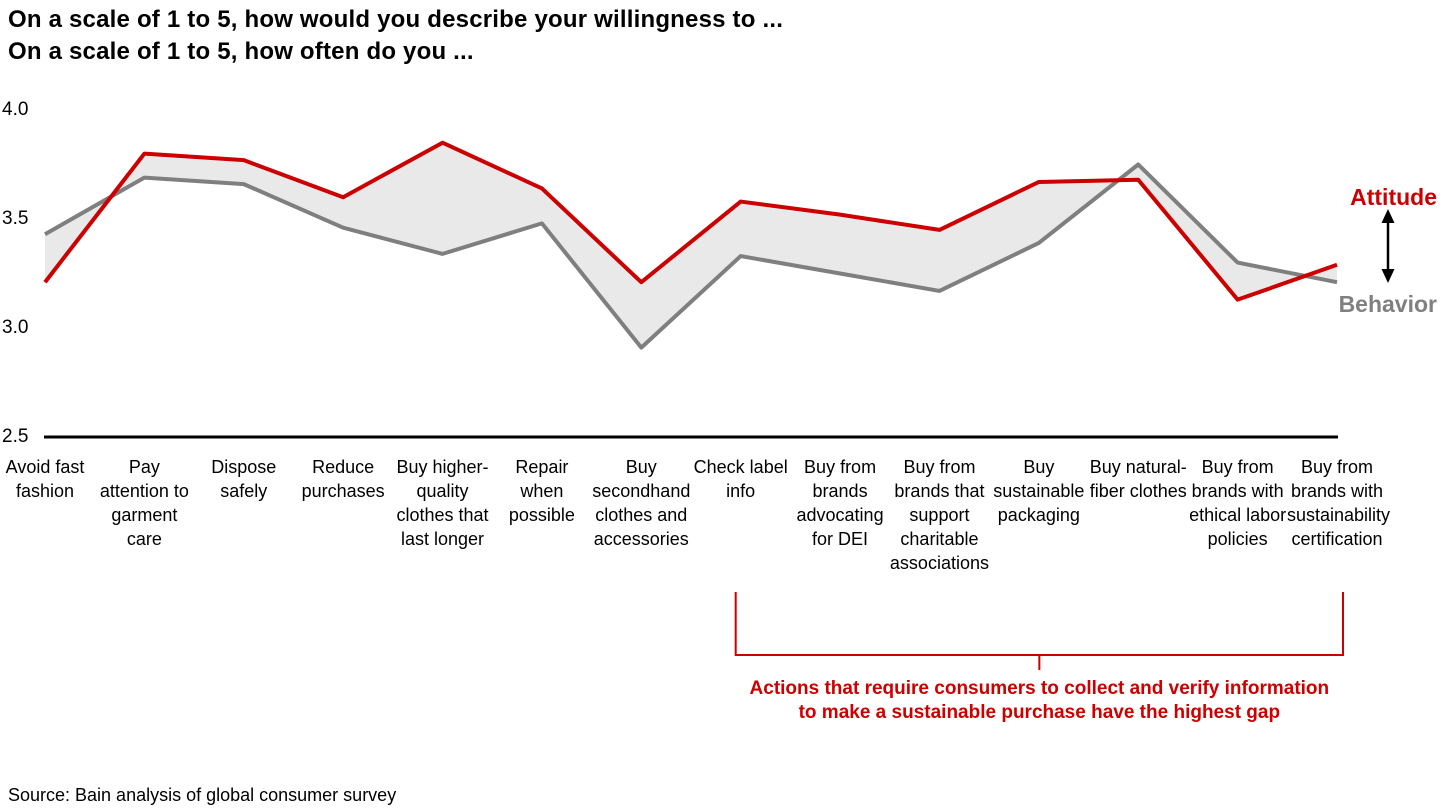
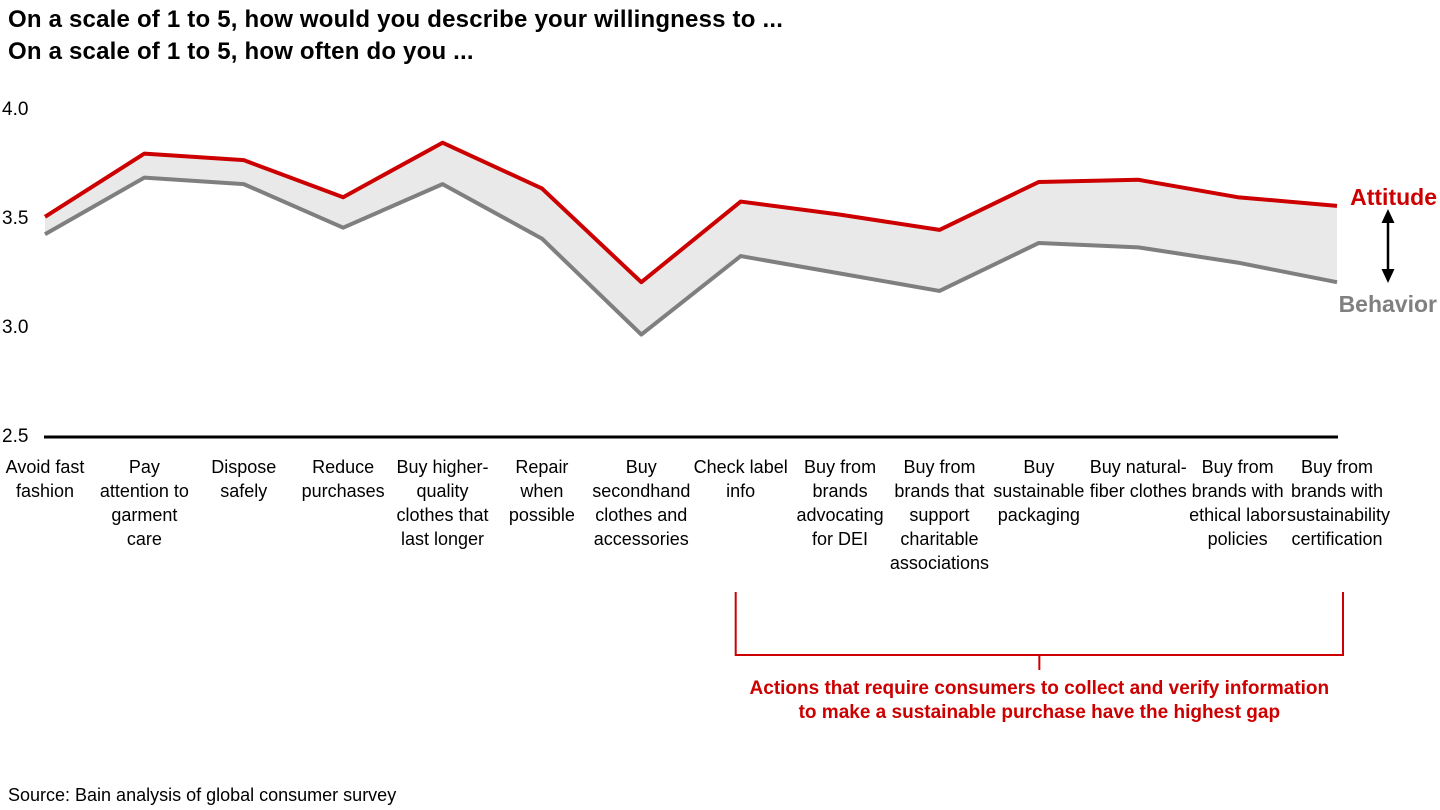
Attitude/Avoid fast fashion: 3.21 -> 3.51
Behavior/Buy higher-quality clothes that last longer: 3.34 -> 3.66
Behavior/Repair when possible: 3.48 -> 3.41
Behavior/Buy secondhand clothes and accessories: 2.91 -> 2.97
Behavior/Buy natural-fiber clothes: 3.75 -> 3.37
Attitude/Buy from brands with ethical labor policies: 3.13 -> 3.60
Attitude/Buy from brands with sustainability certification: 3.29 -> 3.56
